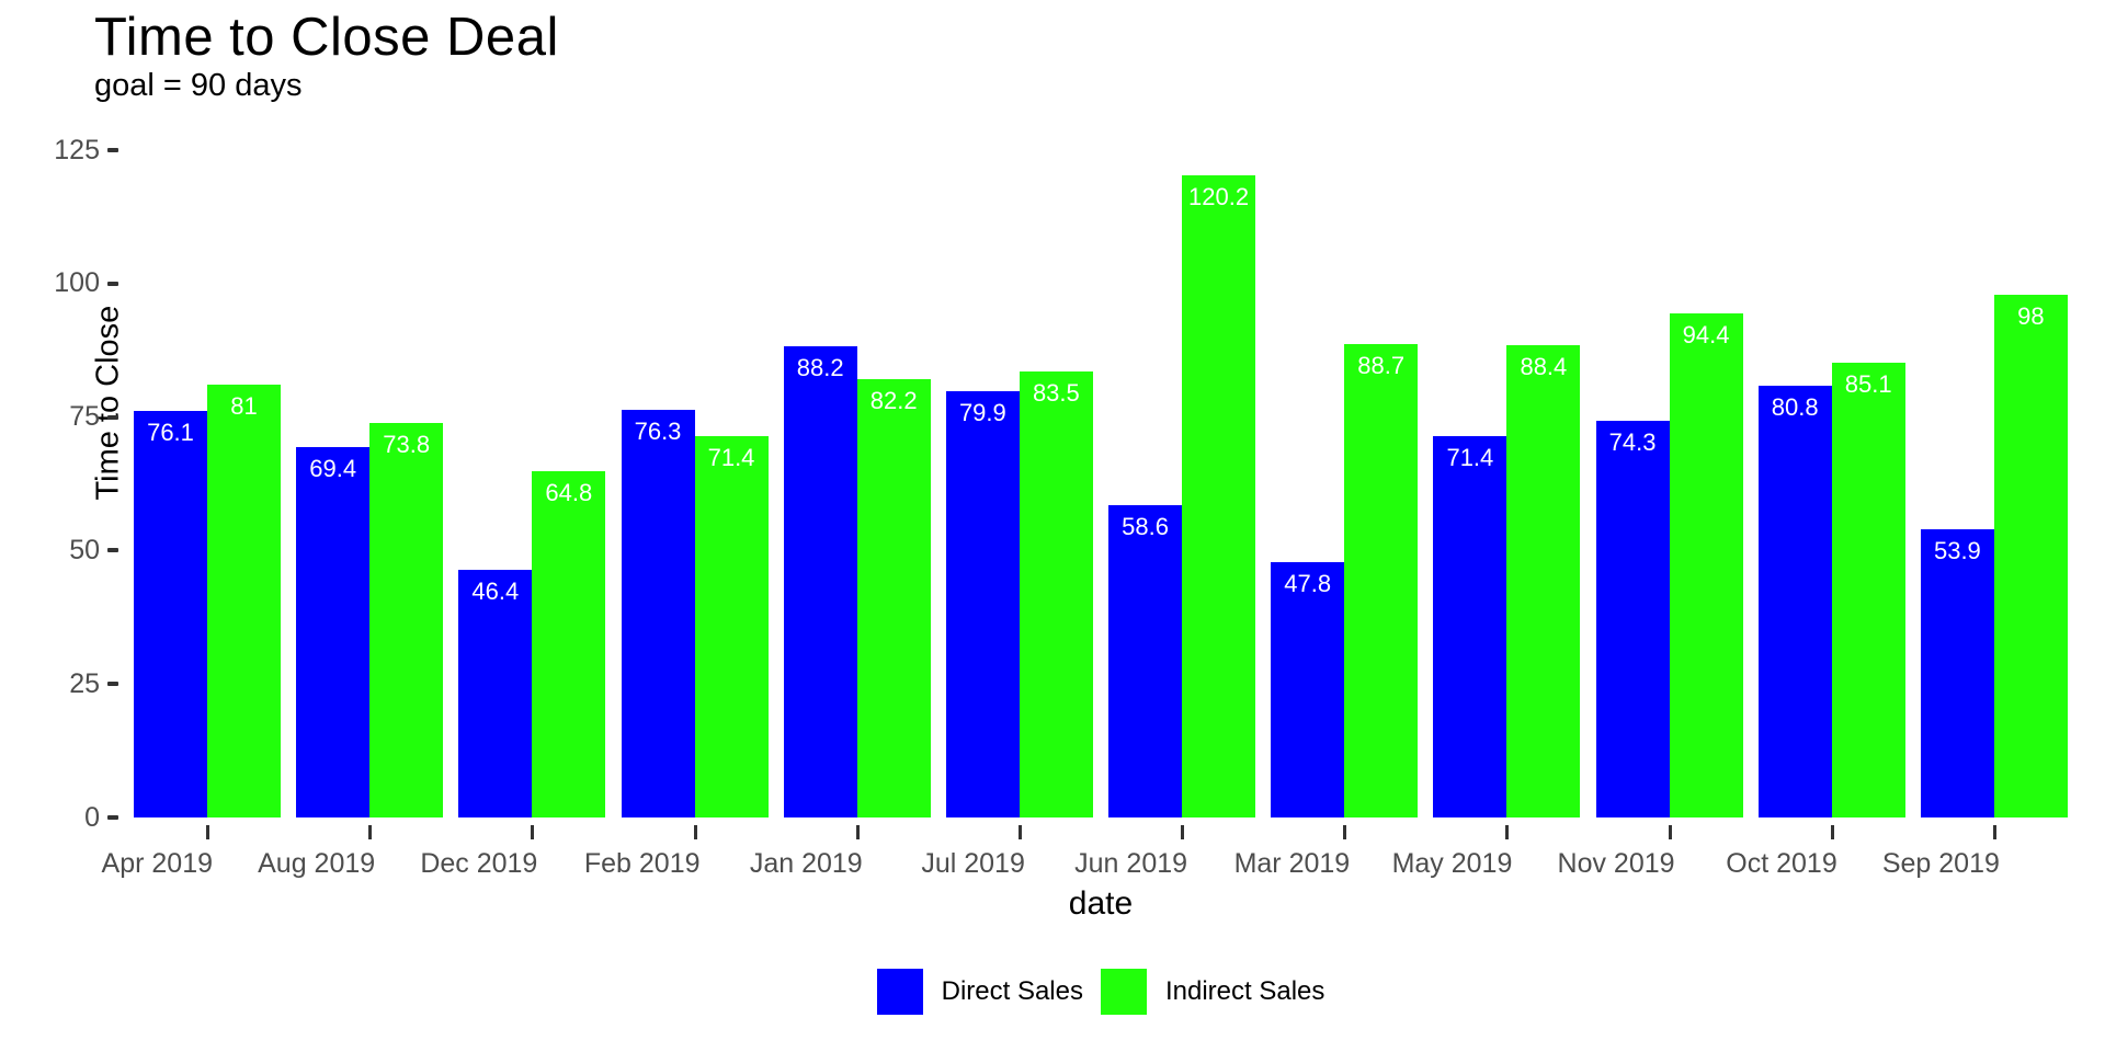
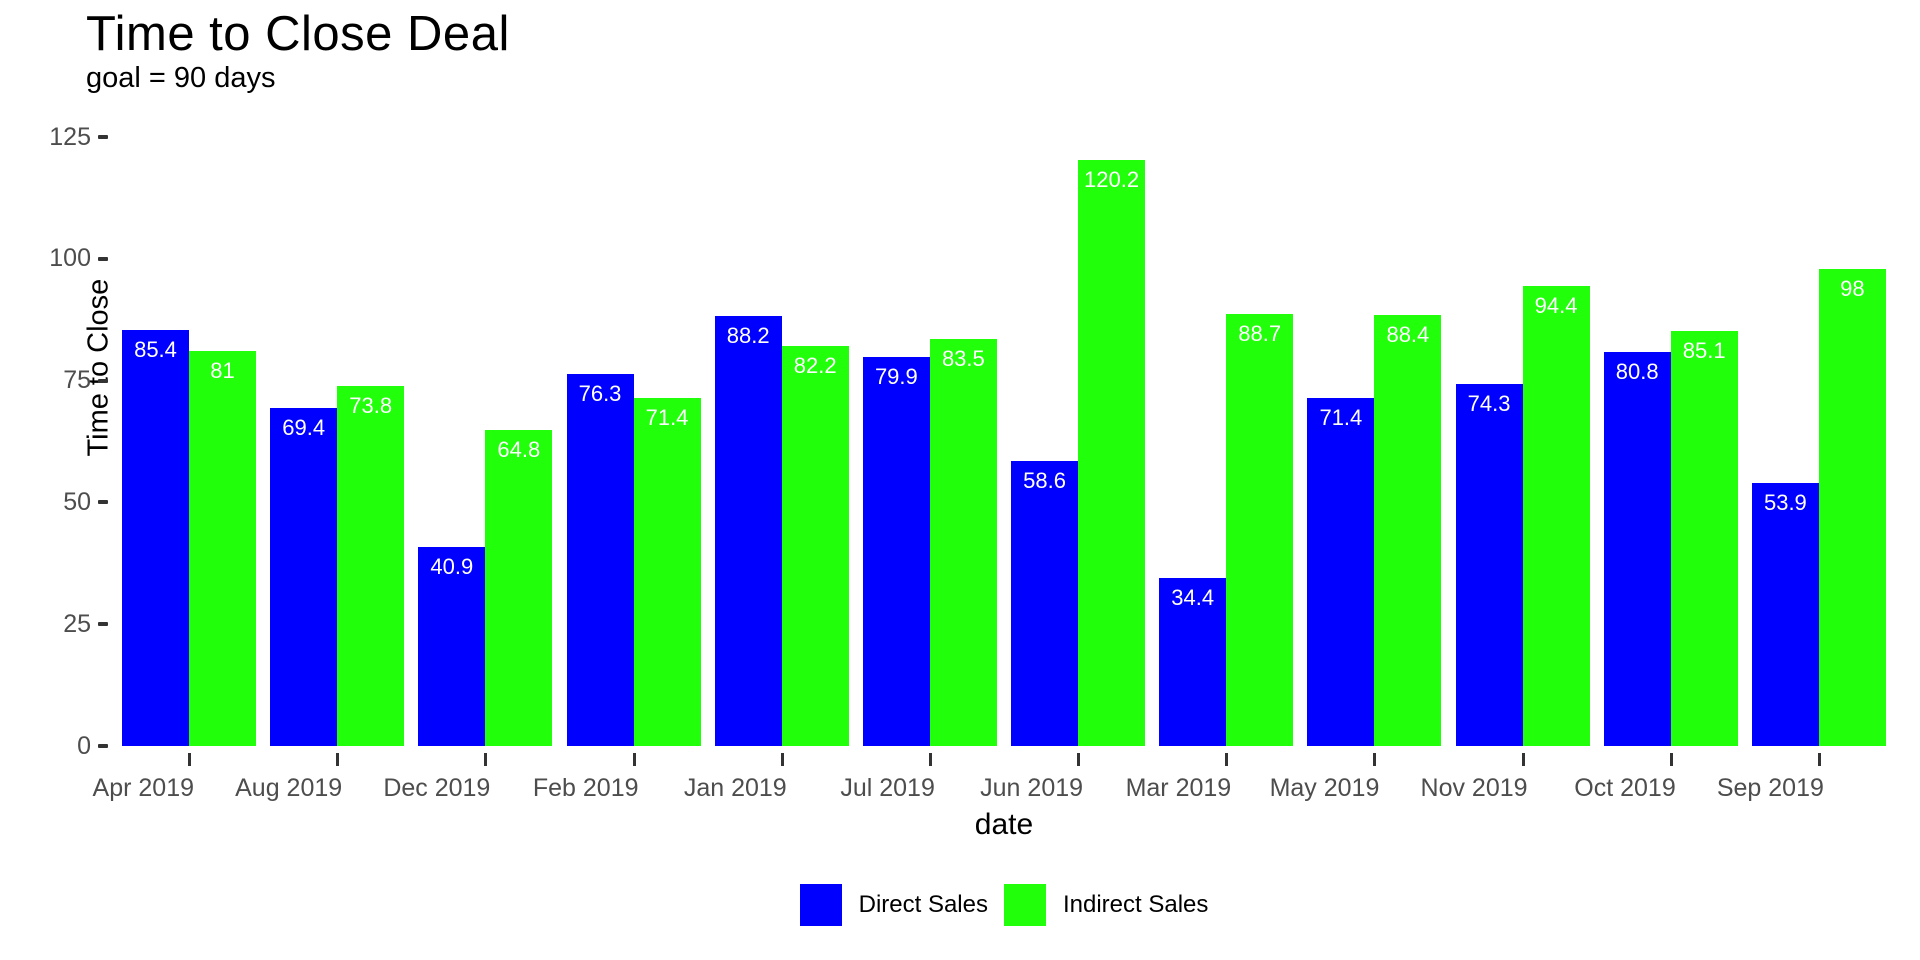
Direct Sales/Apr 2019: 76.1 -> 85.4
Direct Sales/Dec 2019: 46.4 -> 40.9
Direct Sales/Mar 2019: 47.8 -> 34.4
